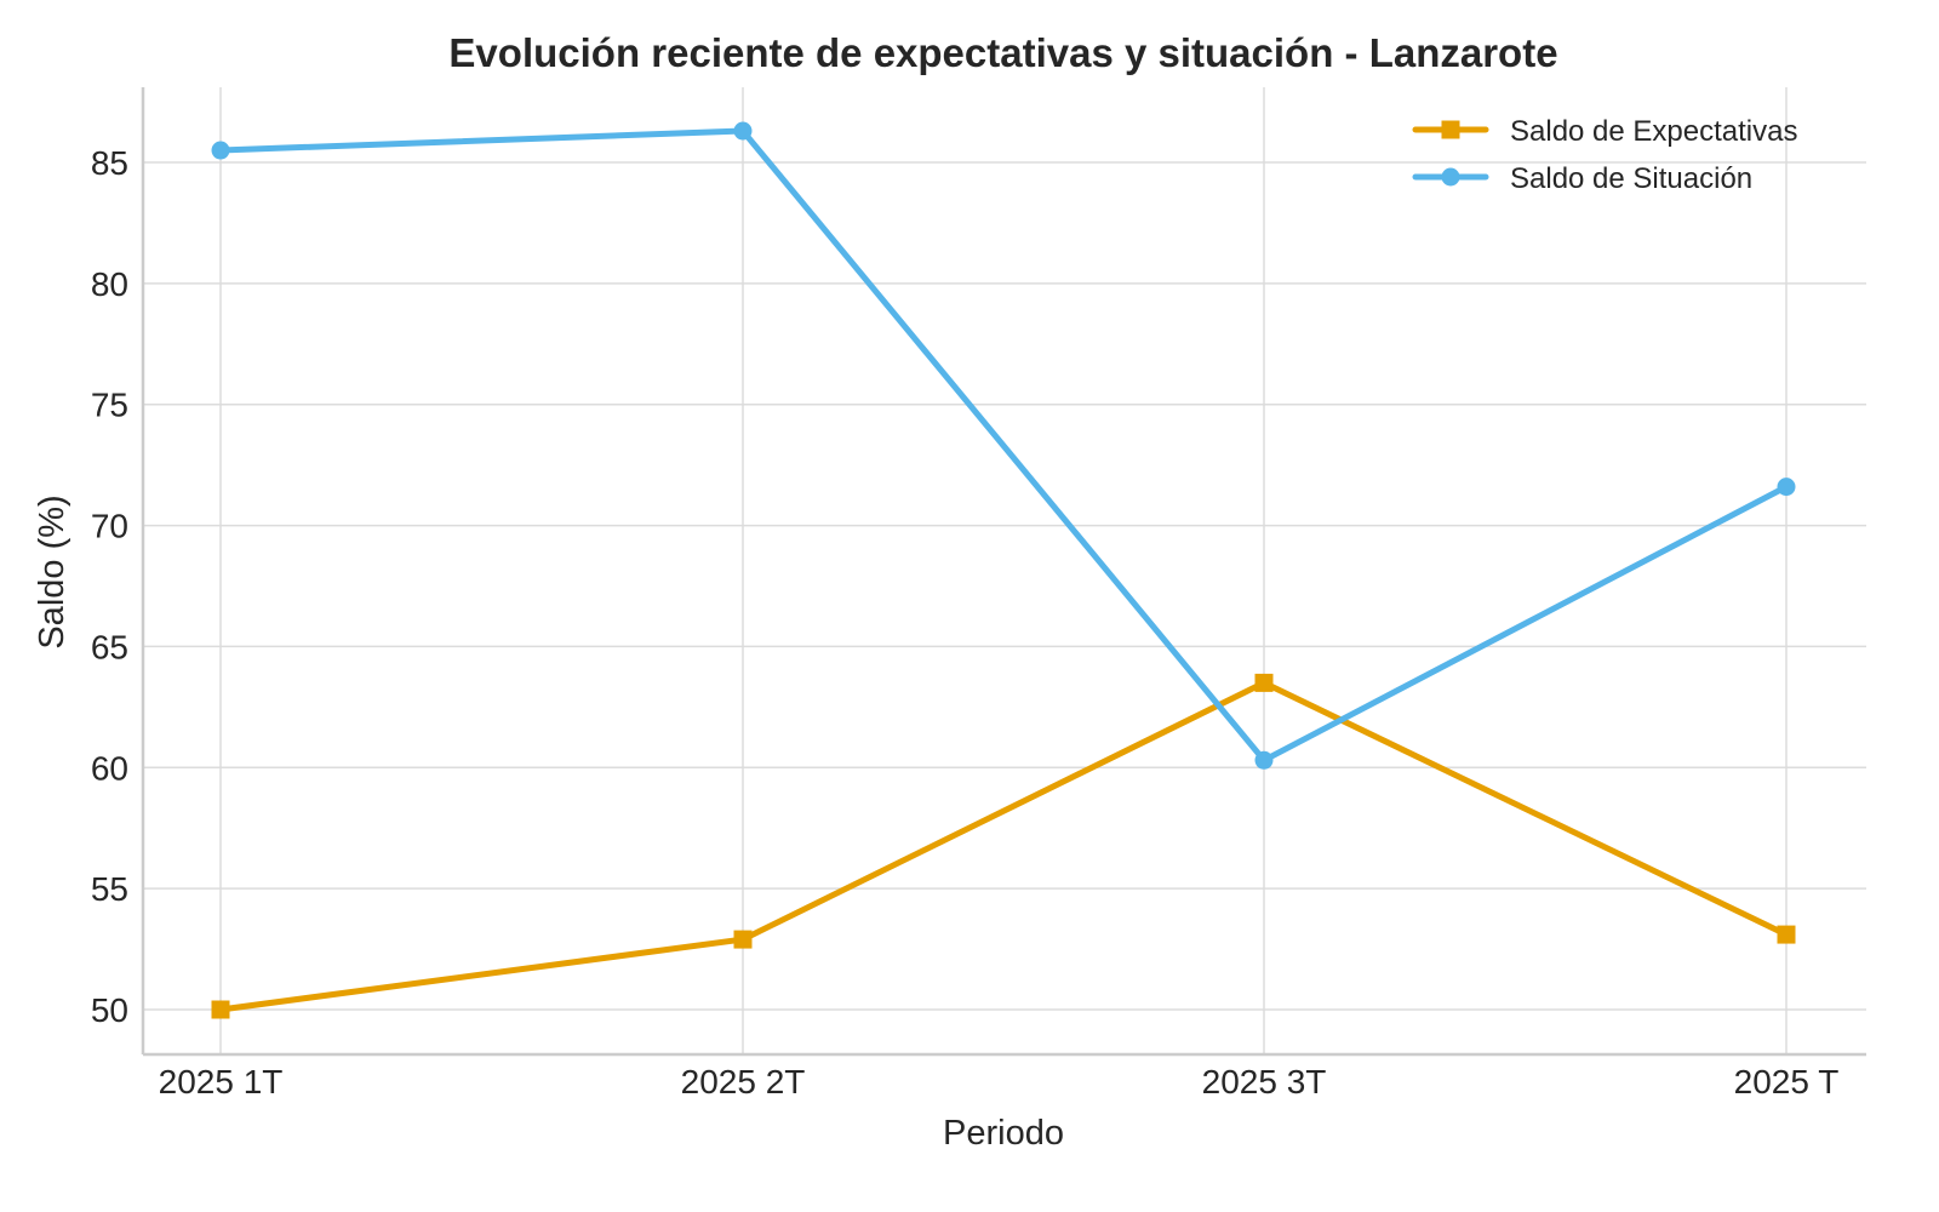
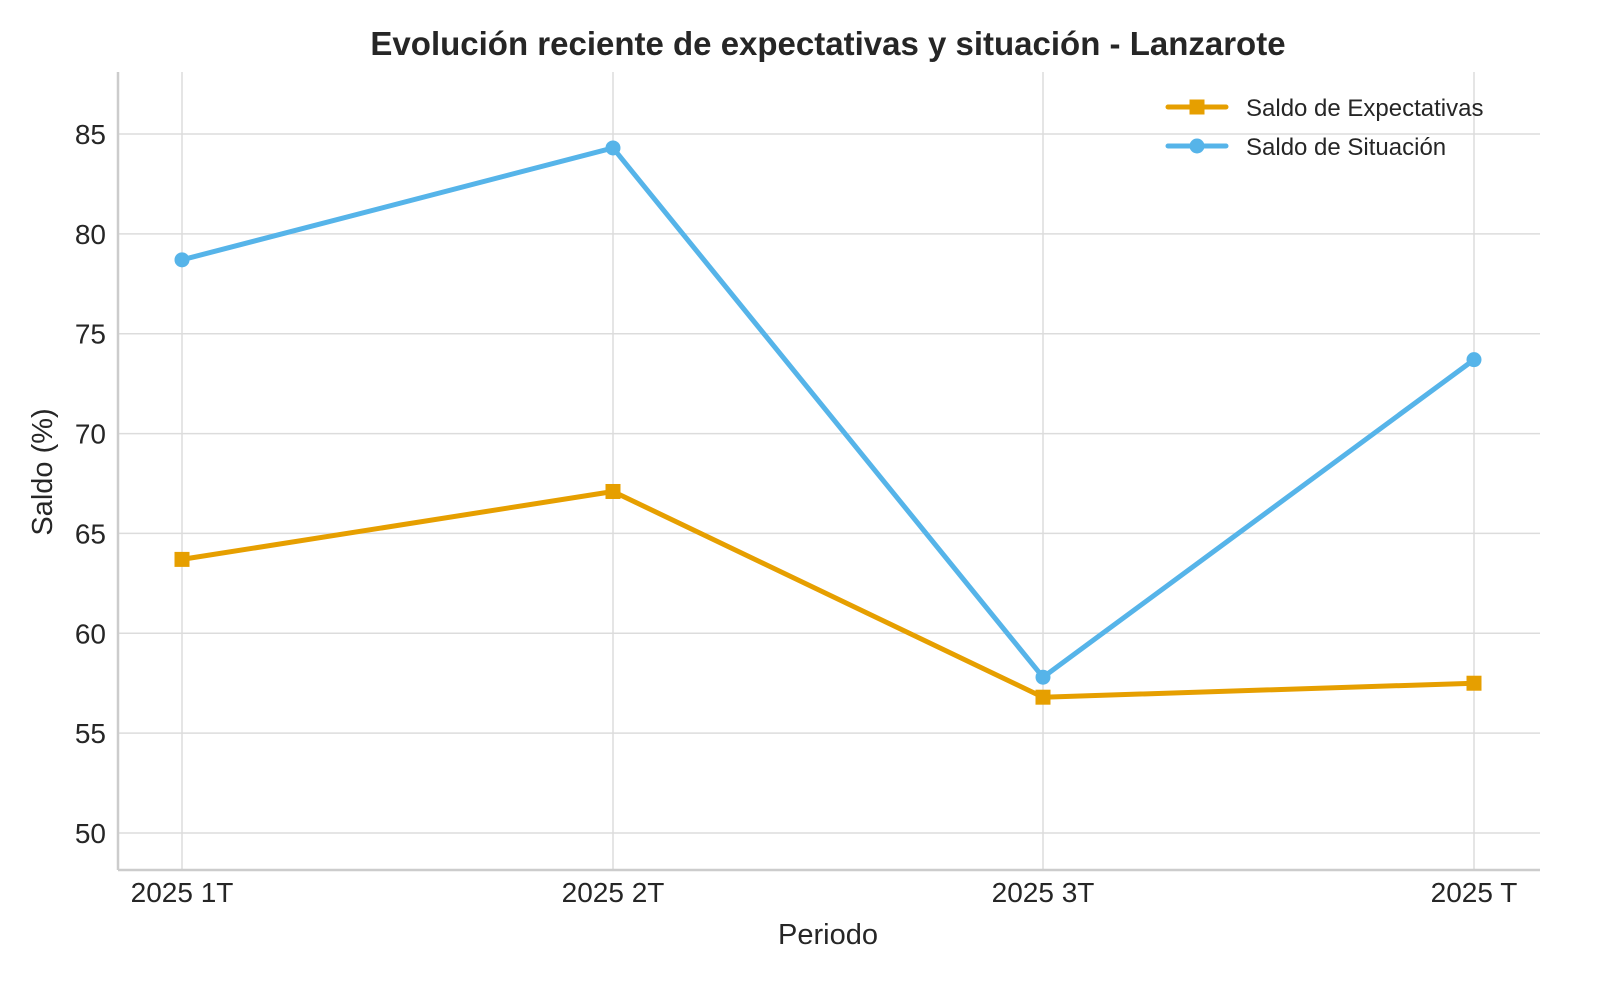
Saldo de Expectativas/2025 1T: 50.0 -> 63.7
Saldo de Situación/2025 1T: 85.5 -> 78.7
Saldo de Expectativas/2025 2T: 52.9 -> 67.1
Saldo de Situación/2025 2T: 86.3 -> 84.3
Saldo de Expectativas/2025 3T: 63.5 -> 56.8
Saldo de Situación/2025 3T: 60.3 -> 57.8
Saldo de Expectativas/2025 T: 53.1 -> 57.5
Saldo de Situación/2025 T: 71.6 -> 73.7
